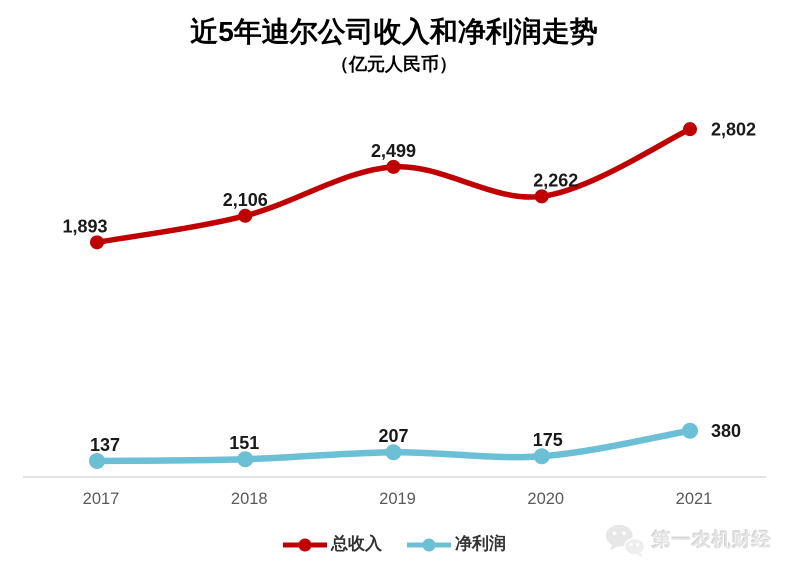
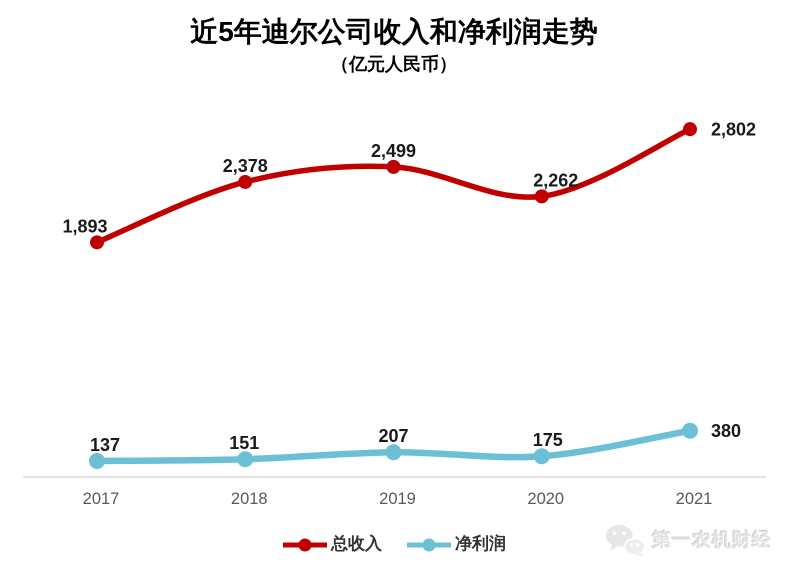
总收入/2018: 2,106 -> 2,378
